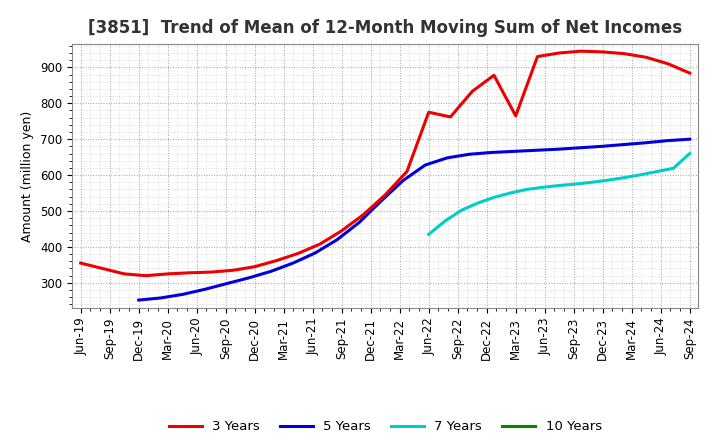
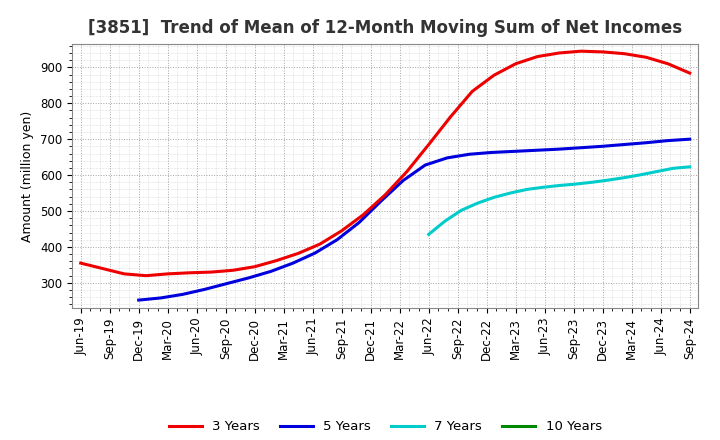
3 Years/Jun-22: 775 -> 685
3 Years/Mar-23: 765 -> 910
7 Years/Sep-24: 660 -> 623
